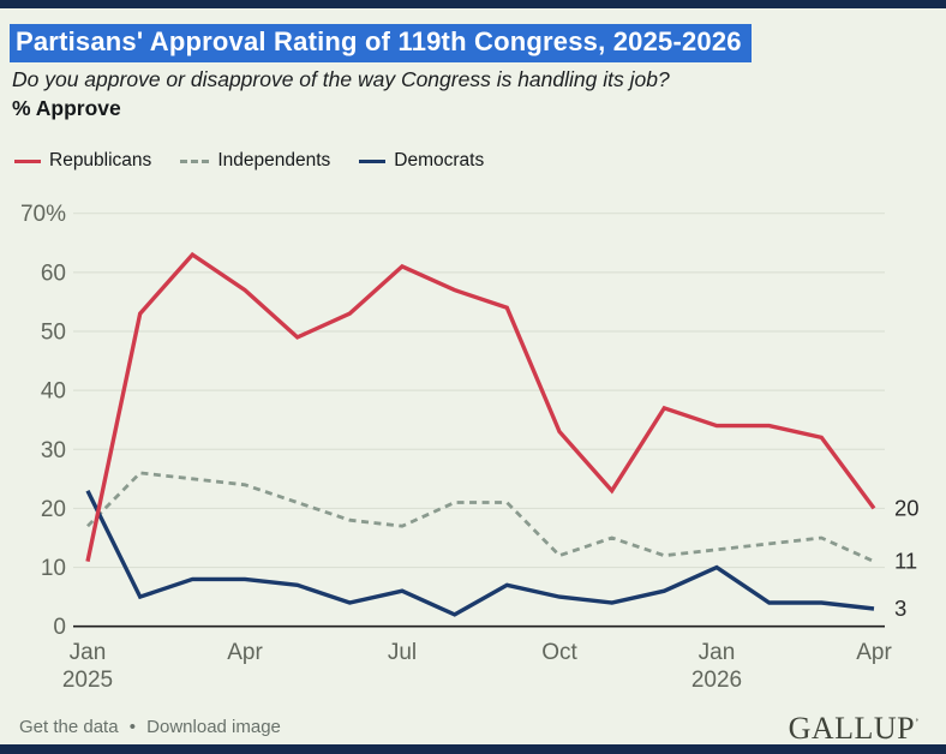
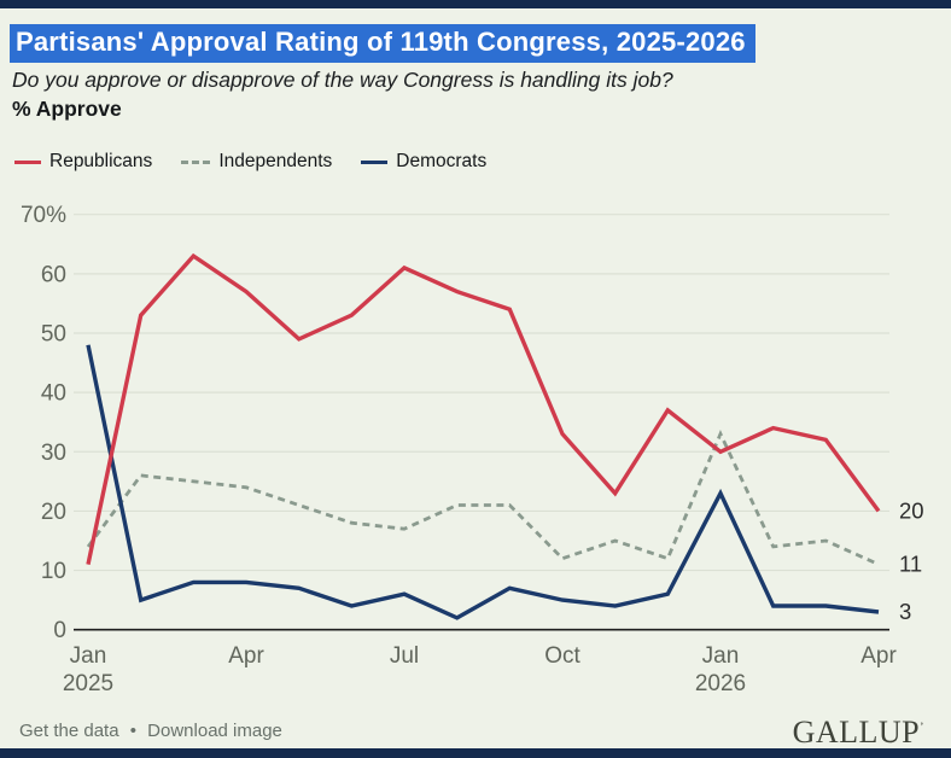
Independents/Jan 2025: 17% -> 14%
Democrats/Jan 2025: 23% -> 48%
Republicans/Jan 2026: 34% -> 30%
Independents/Jan 2026: 13% -> 33%
Democrats/Jan 2026: 10% -> 23%
